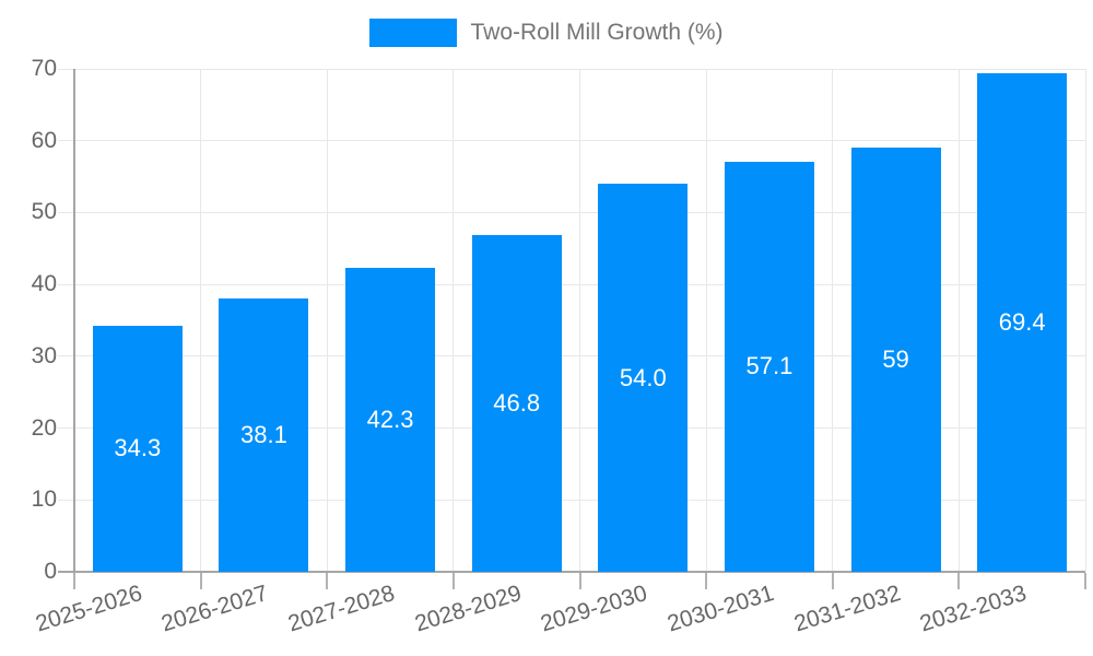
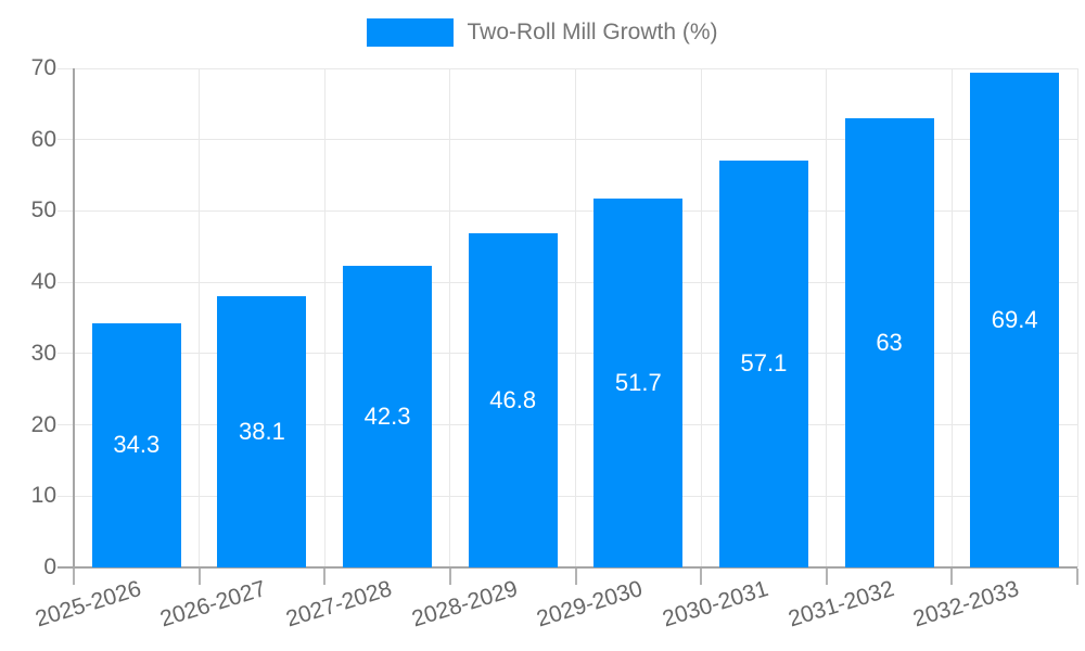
2029-2030: 54.0 -> 51.7
2031-2032: 59 -> 63
